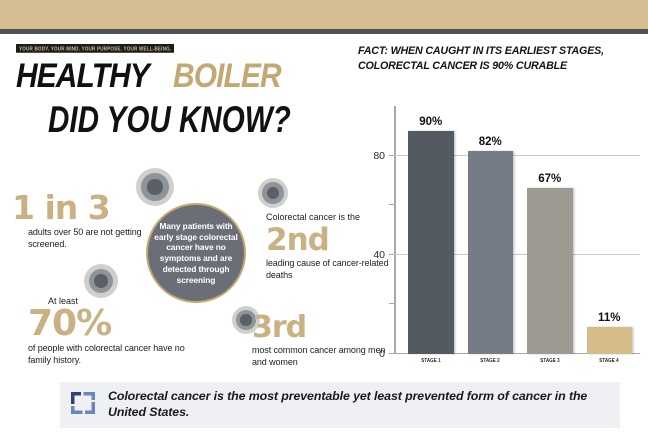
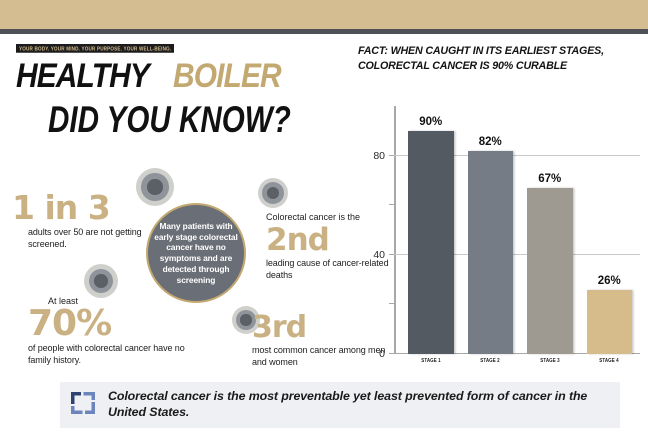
STAGE 4: 11% -> 26%
